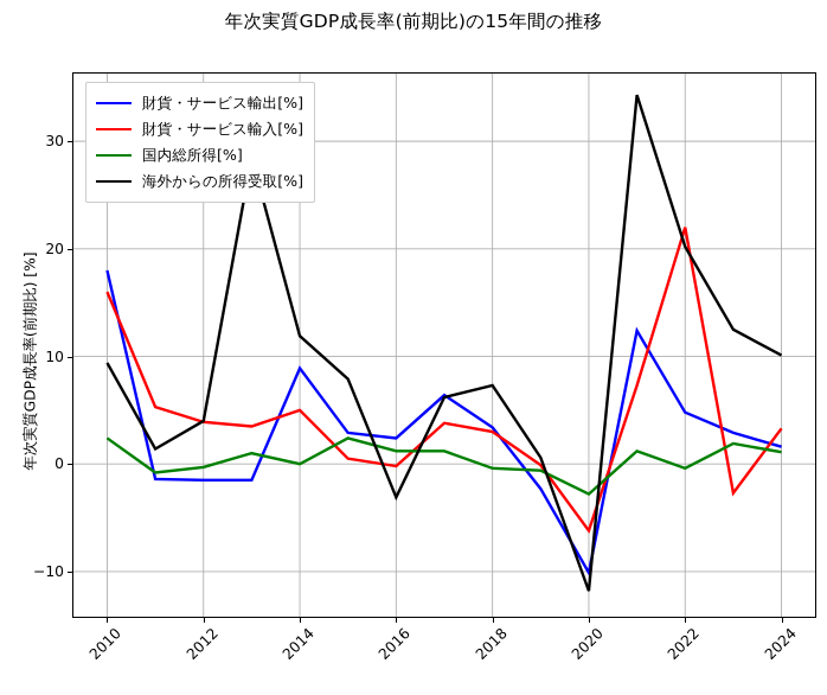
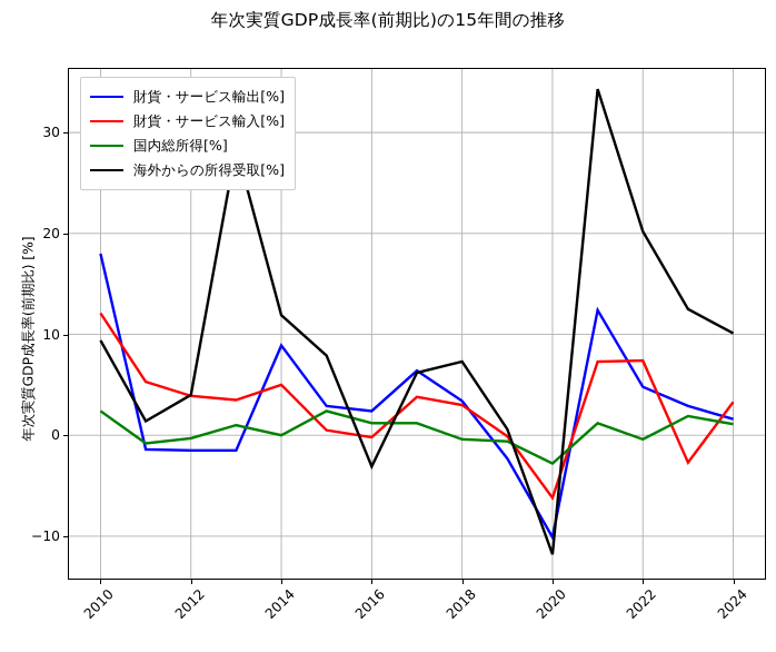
財貨・サービス輸入[%]/2010: 16 -> 12
財貨・サービス輸入[%]/2022: 22 -> 7
